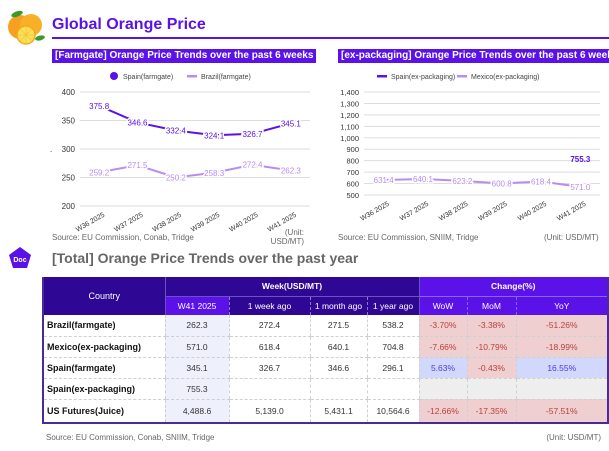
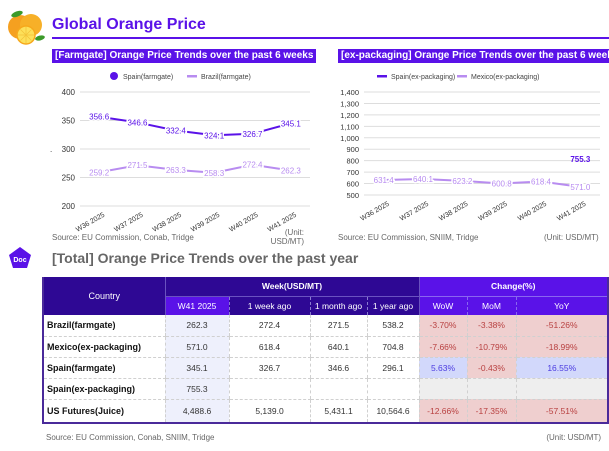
[Farmgate] Orange Price Trends over the past 6 weeks/Spain(farmgate)/W36 2025: 375.8 -> 356.6
[Farmgate] Orange Price Trends over the past 6 weeks/Brazil(farmgate)/W38 2025: 250.2 -> 263.3
